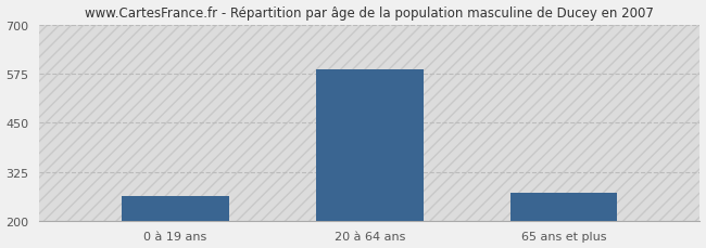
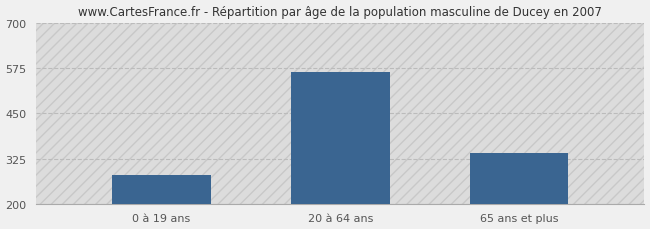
0 à 19 ans: 262 -> 280
20 à 64 ans: 585 -> 565
65 ans et plus: 272 -> 340
